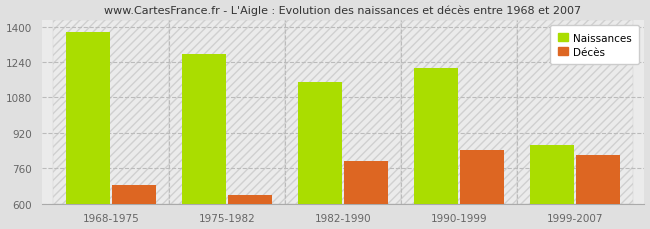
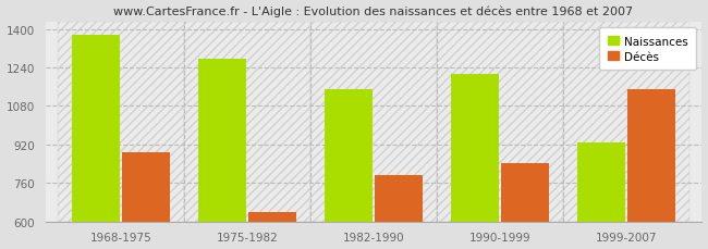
Décès/1968-1975: 685 -> 890
Naissances/1999-2007: 865 -> 930
Décès/1999-2007: 822 -> 1150
